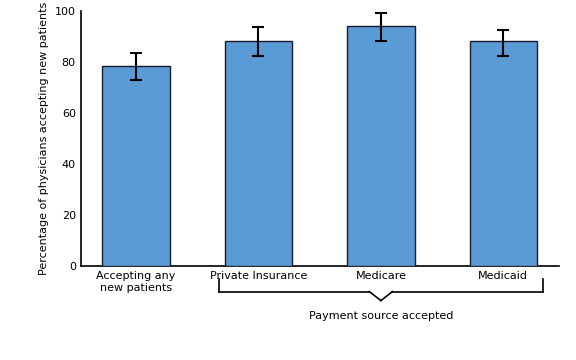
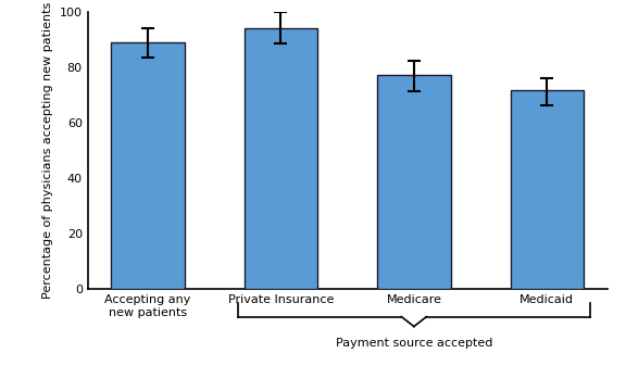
Accepting any new patients: 78.5 -> 88.9
Private Insurance: 88.0 -> 94.2
Medicare: 94.0 -> 77.4
Medicaid: 88.0 -> 71.6
